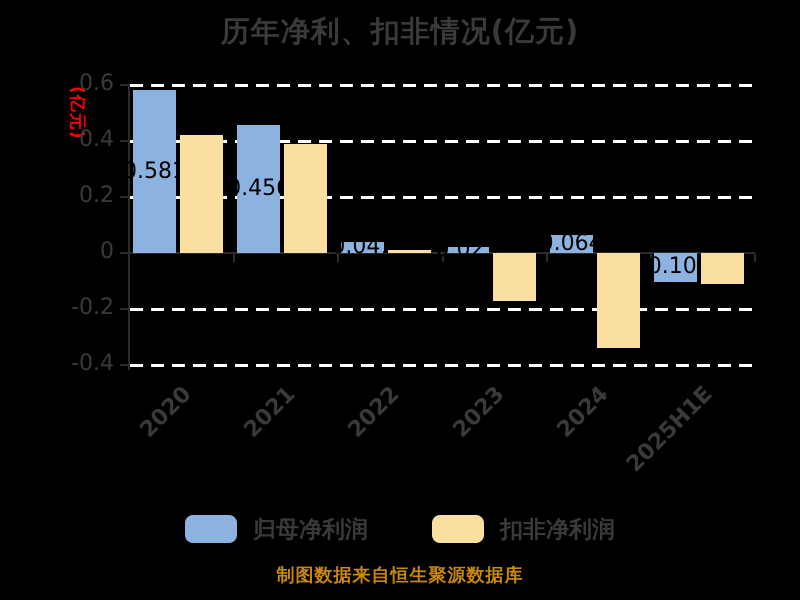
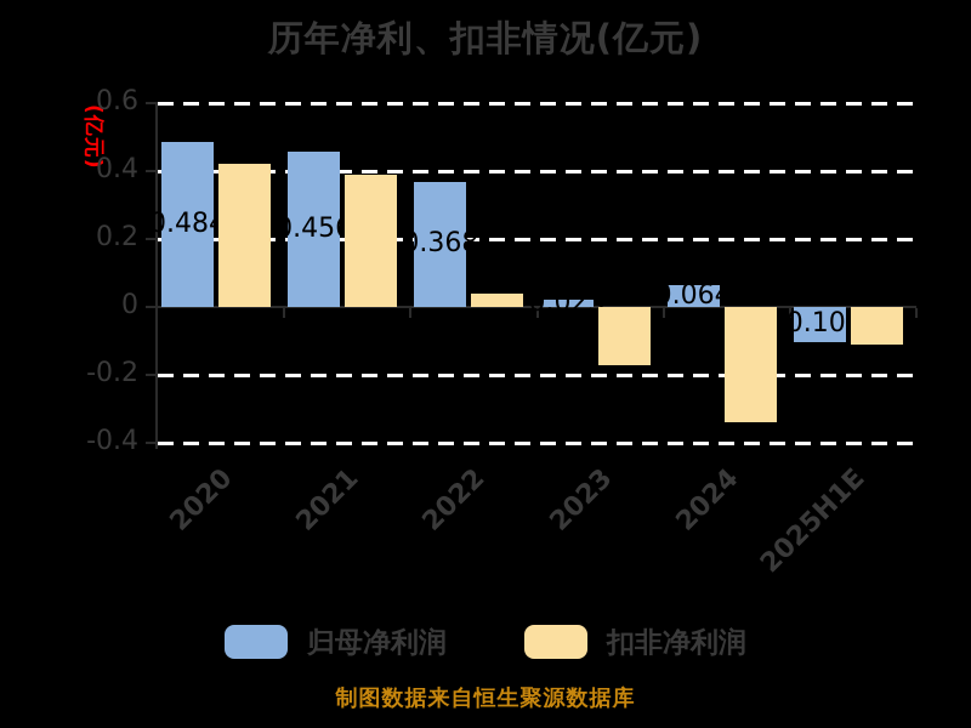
归母净利润/2020: 0.581 -> 0.484
归母净利润/2022: 0.041 -> 0.368
扣非净利润/2022: 0.01 -> 0.04
